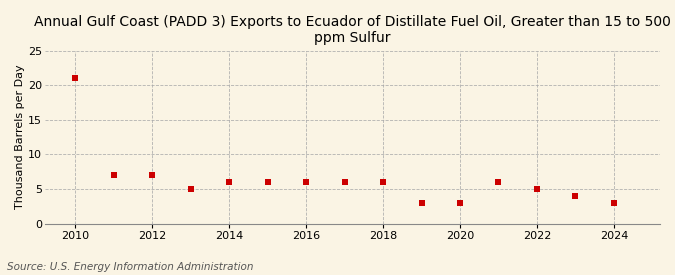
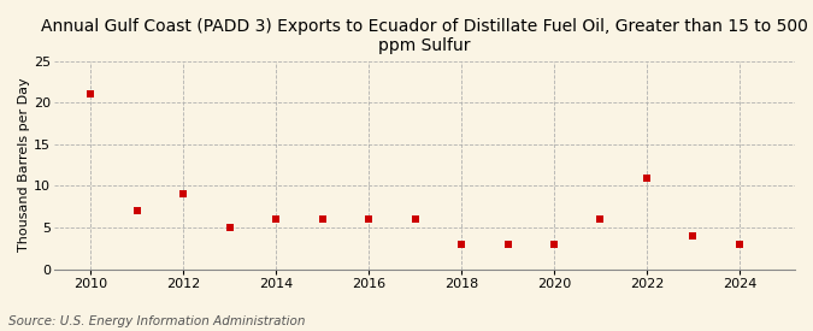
2012: 7 -> 9
2018: 6 -> 3
2022: 5 -> 11
